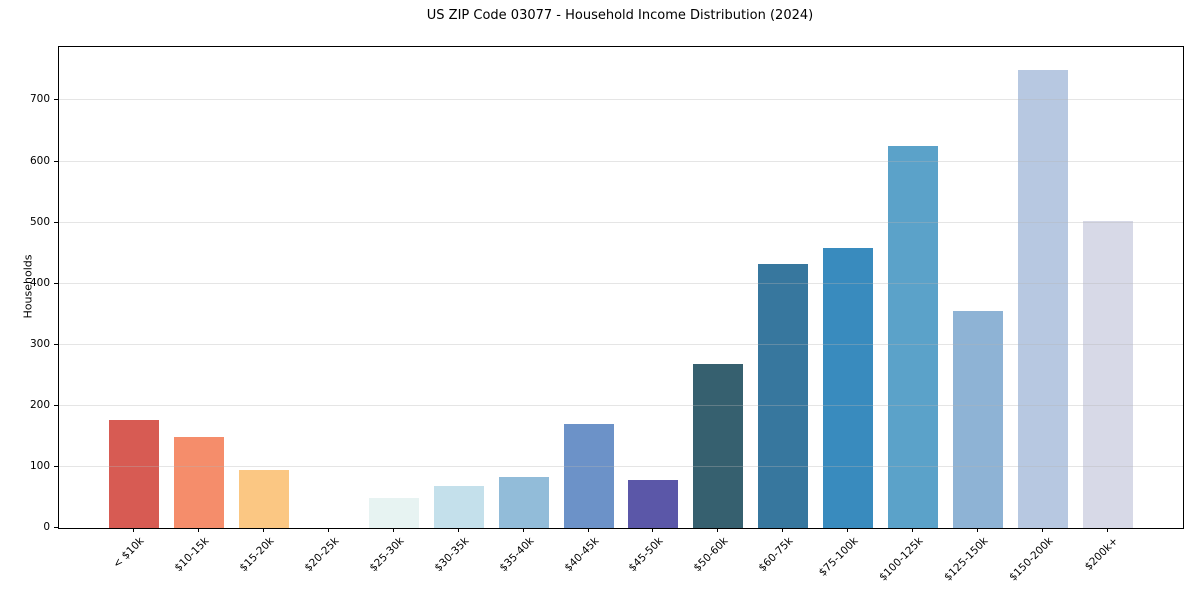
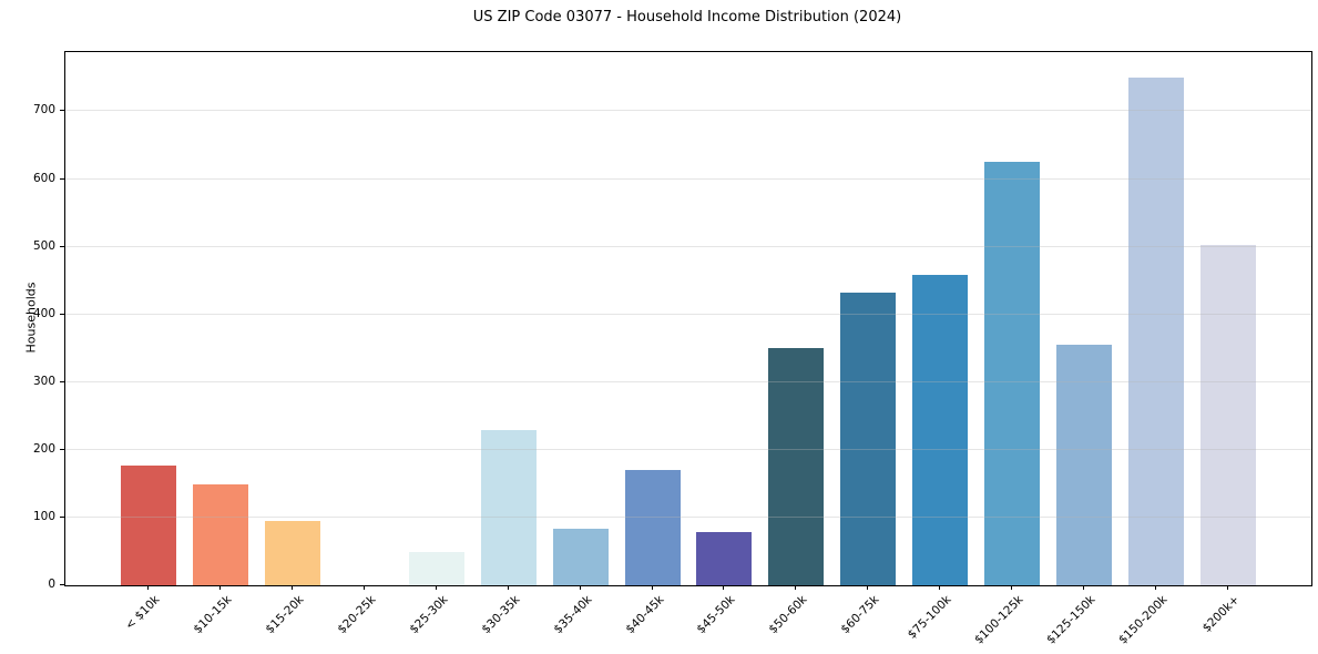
$30-35k: 70 -> 230
$50-60k: 270 -> 350
